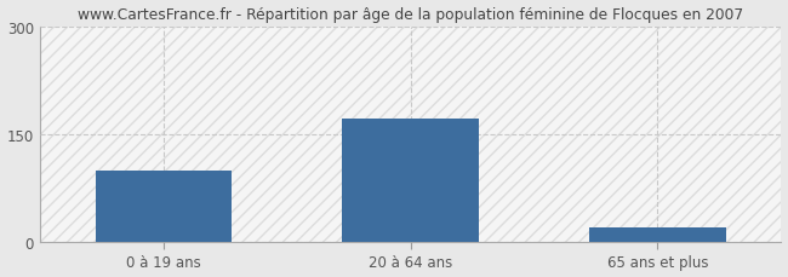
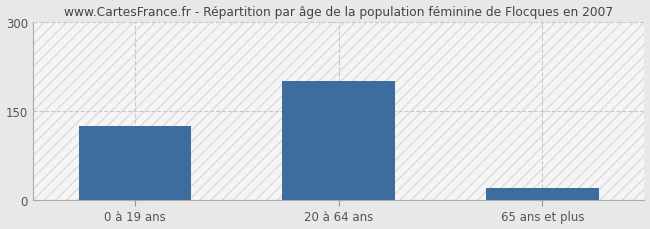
0 à 19 ans: 100 -> 124
20 à 64 ans: 172 -> 200
